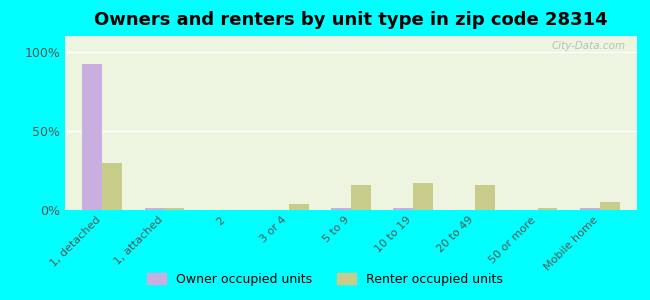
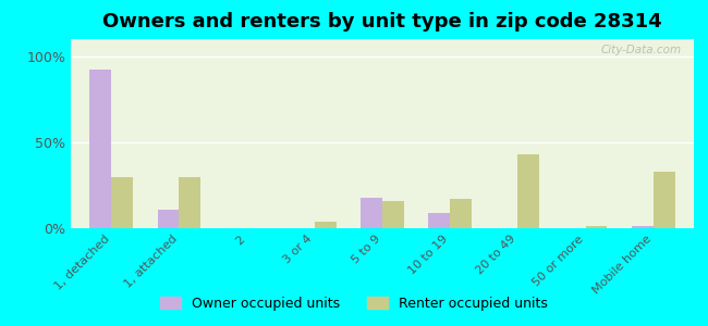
Owner occupied units/1, attached: 1% -> 11%
Renter occupied units/1, attached: 1% -> 30%
Owner occupied units/5 to 9: 1% -> 18%
Owner occupied units/10 to 19: 1% -> 9%
Renter occupied units/20 to 49: 16% -> 43%
Renter occupied units/Mobile home: 5% -> 33%
